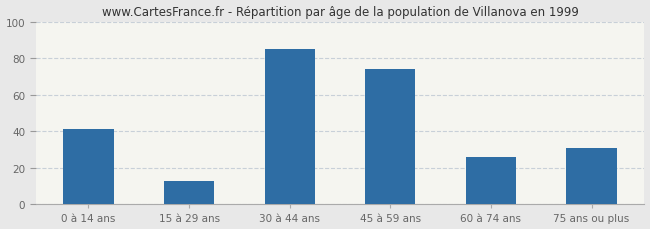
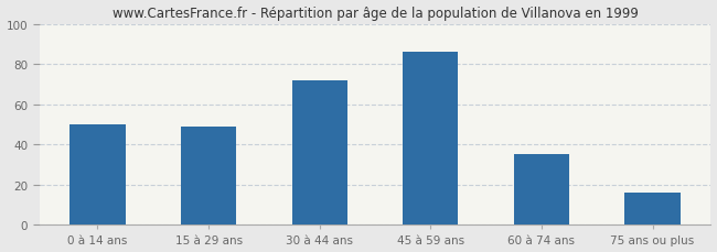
0 à 14 ans: 41 -> 50
15 à 29 ans: 13 -> 49
30 à 44 ans: 85 -> 72
45 à 59 ans: 74 -> 86
60 à 74 ans: 26 -> 35
75 ans ou plus: 31 -> 16
